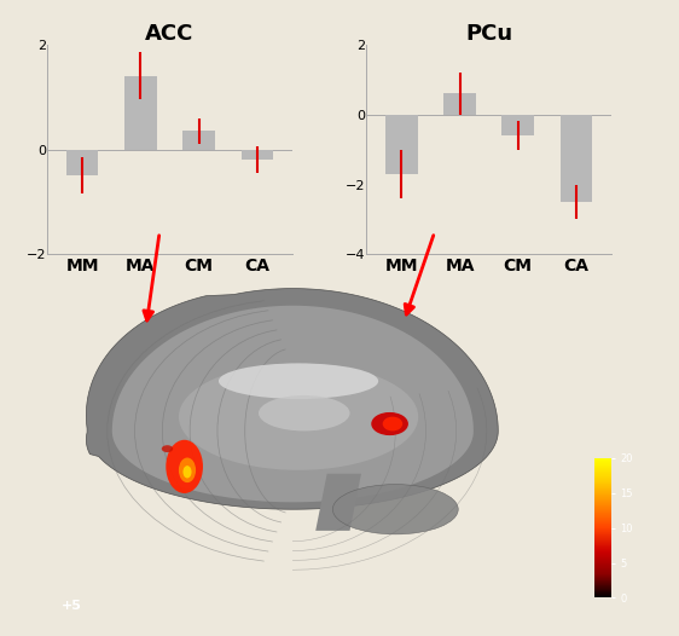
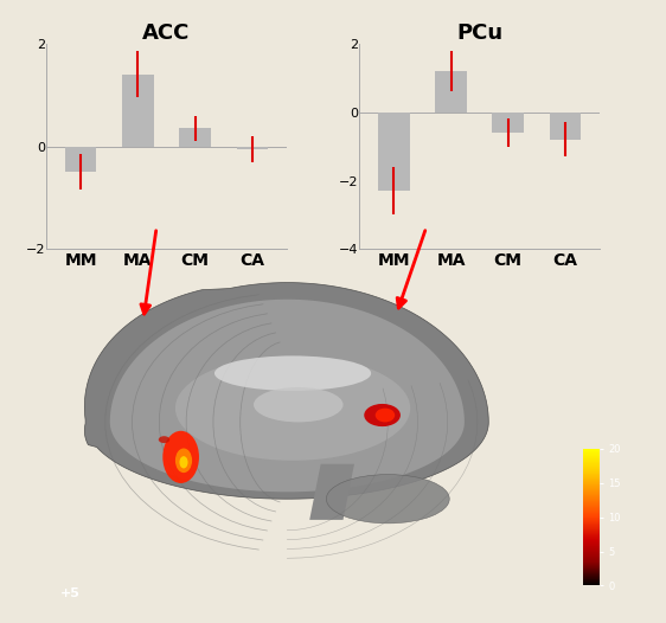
ACC/CA: -0.20 -> -0.05
PCu/MM: -1.7 -> -2.3
PCu/MA: 0.6 -> 1.2
PCu/CA: -2.5 -> -0.8
